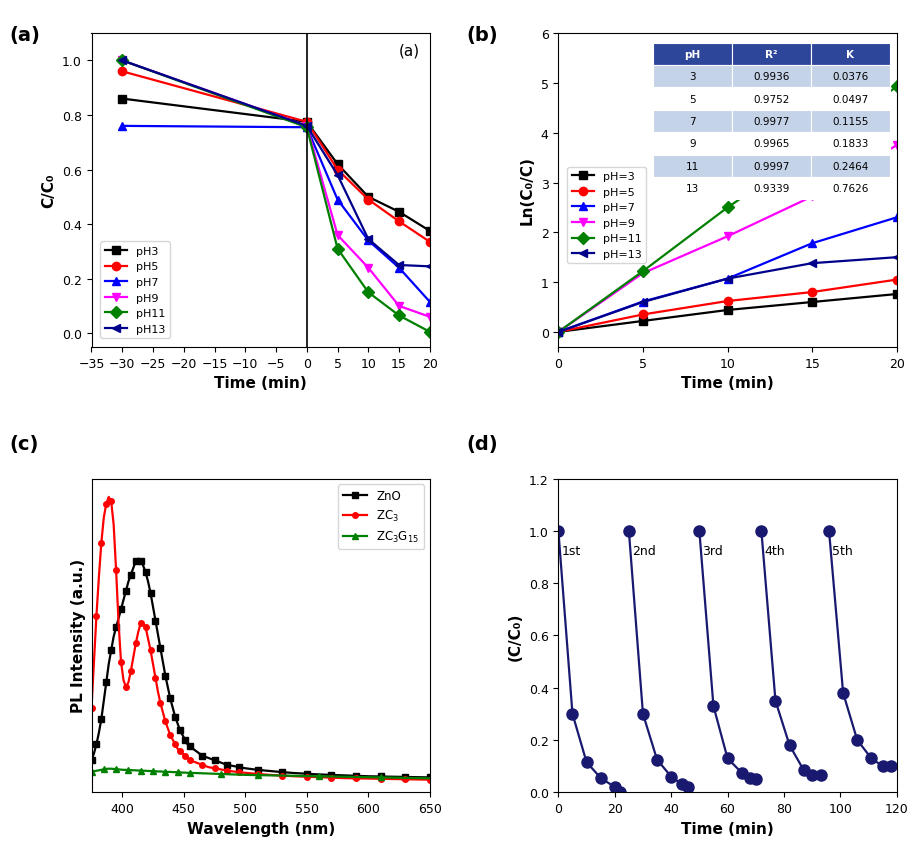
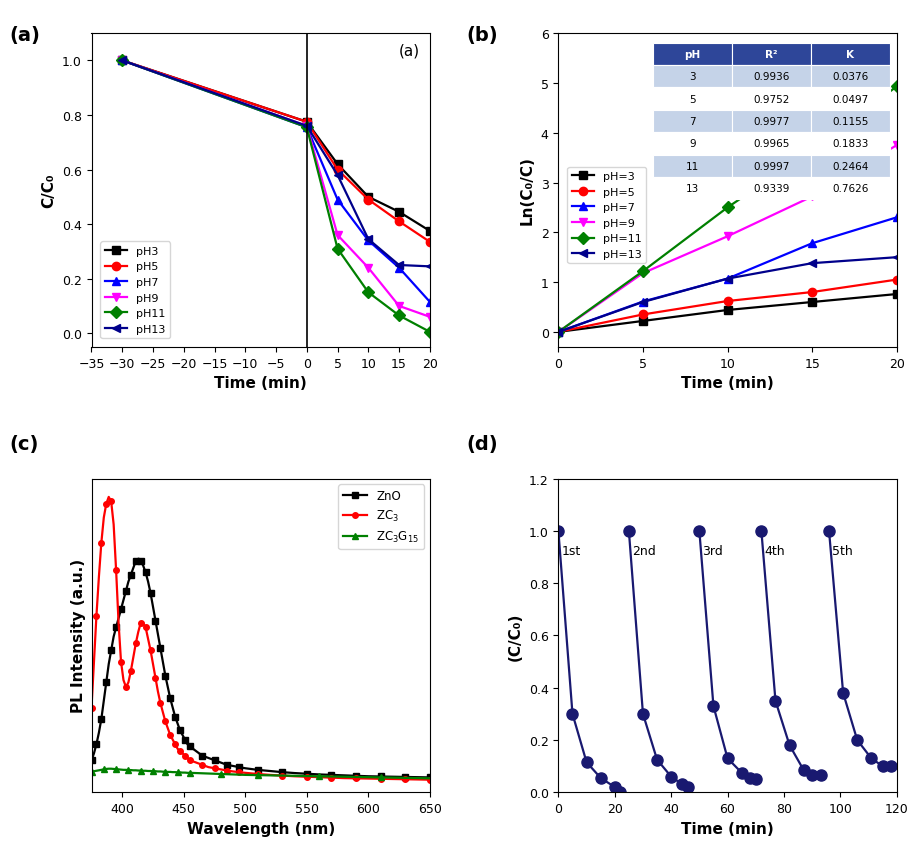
pH3/−30: 0.860 -> 1.000
pH5/−30: 0.960 -> 1.000
pH7/−30: 0.760 -> 1.000
